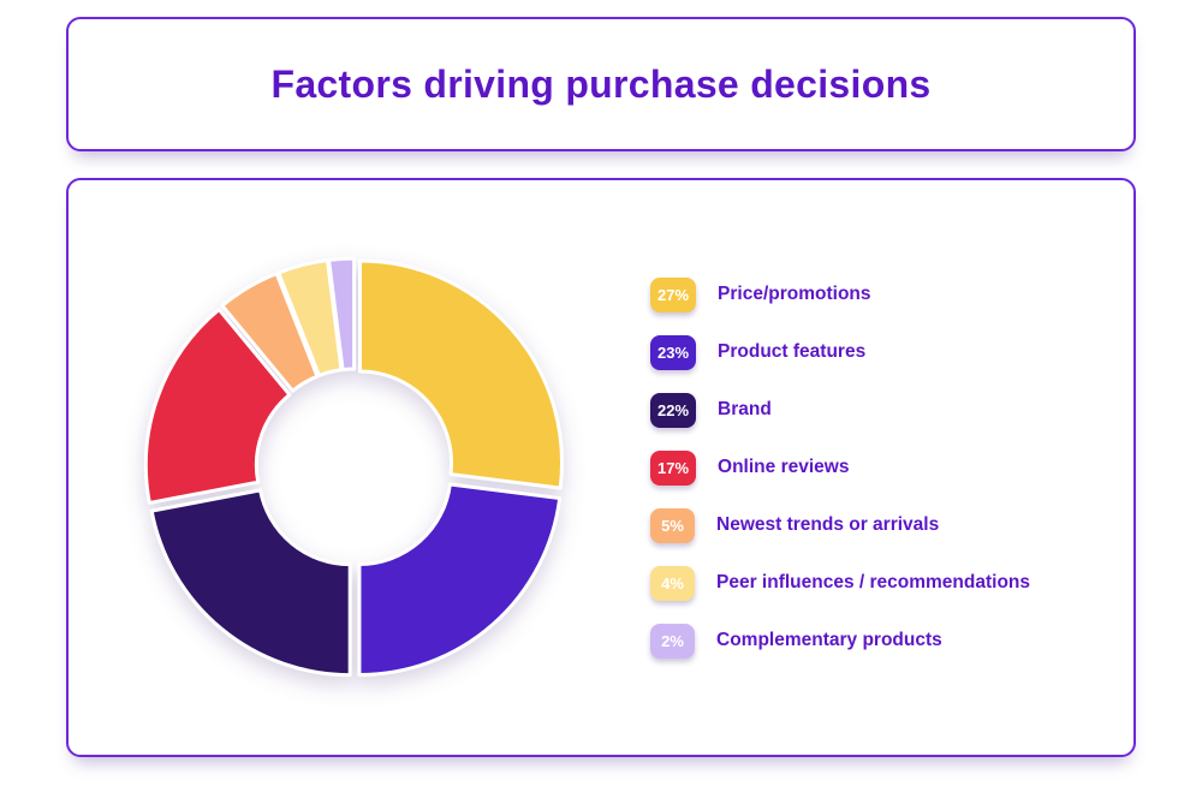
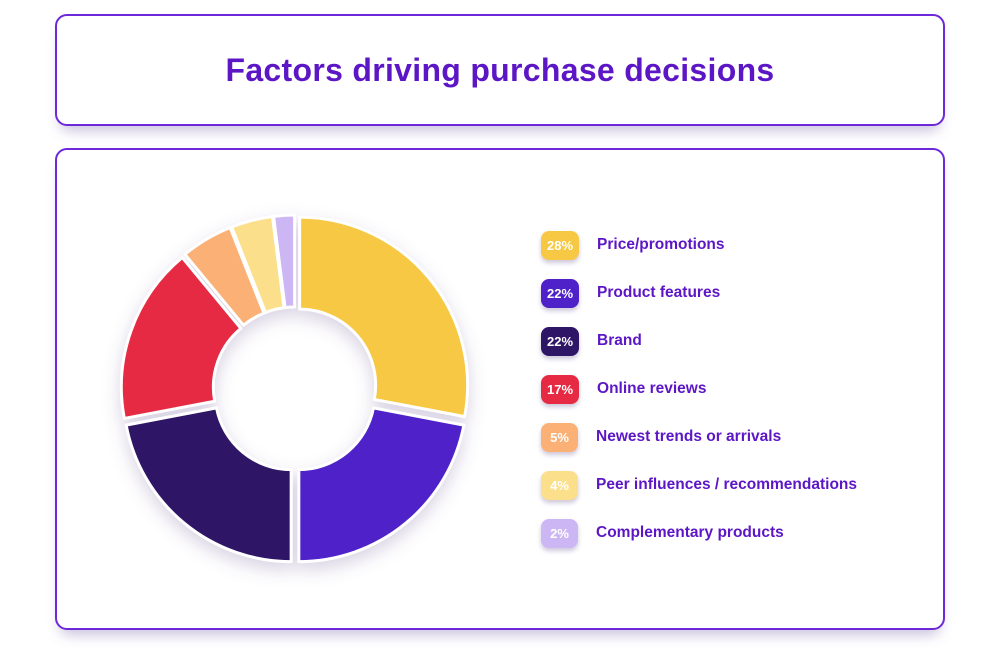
Price/promotions: 27% -> 28%
Product features: 23% -> 22%
